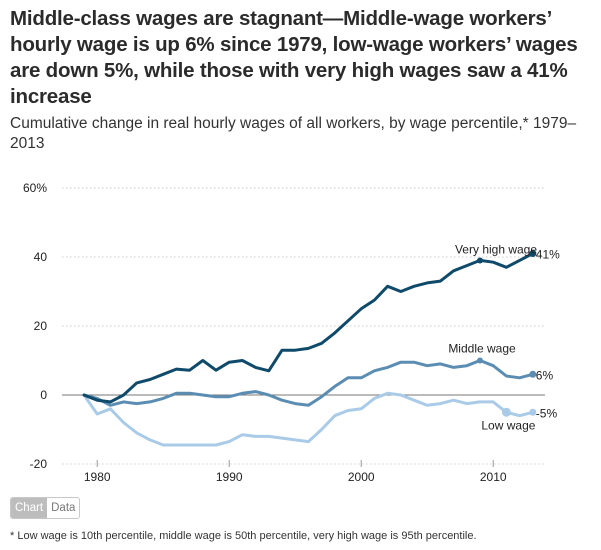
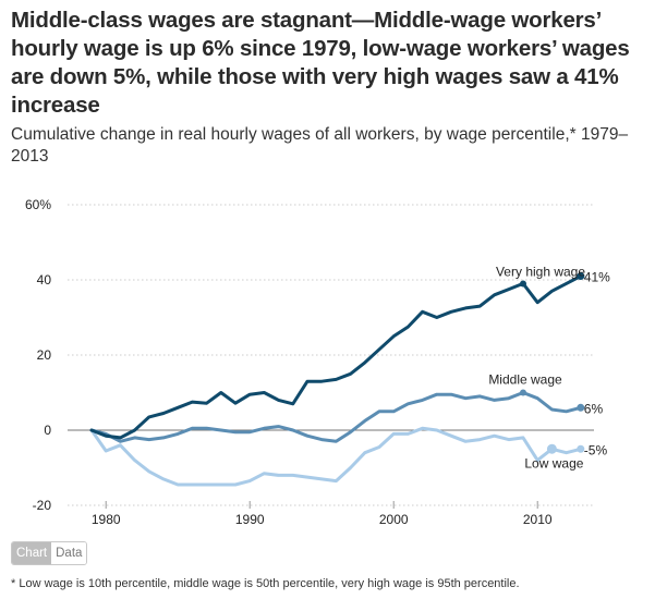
Low wage/2000: -4% -> -1%
Very high wage/2010: 38% -> 34%
Low wage/2010: -2% -> -8%
